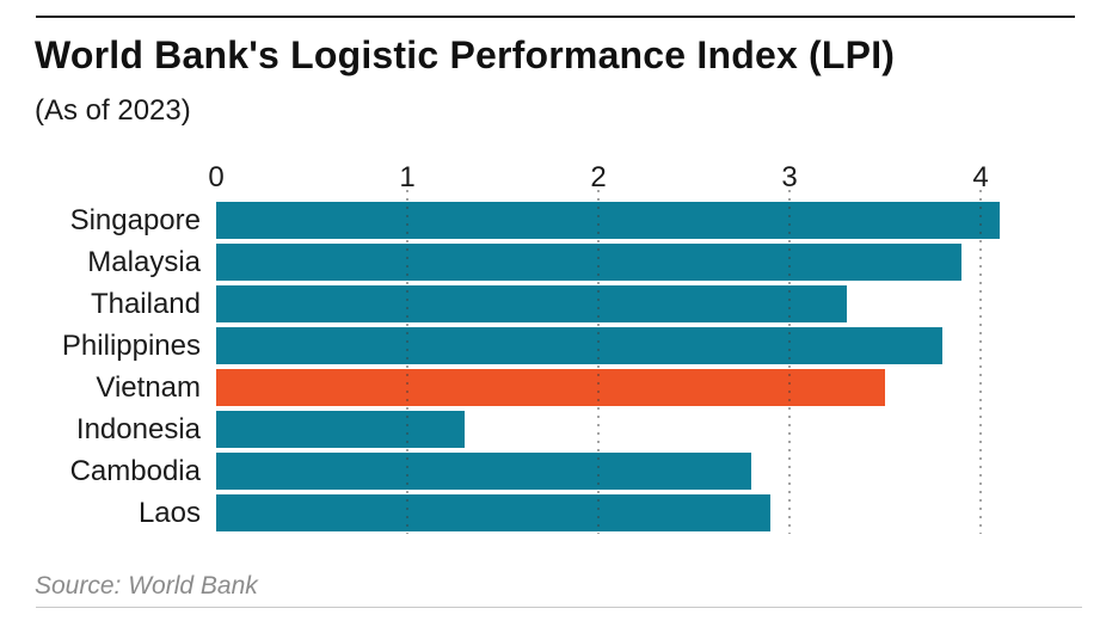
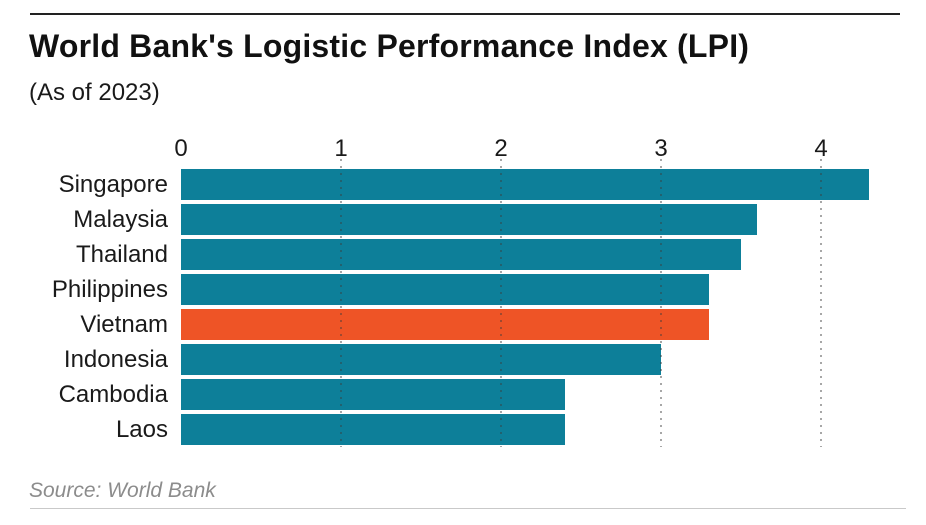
Singapore: 4.1 -> 4.3
Malaysia: 3.9 -> 3.6
Thailand: 3.3 -> 3.5
Philippines: 3.8 -> 3.3
Vietnam: 3.5 -> 3.3
Indonesia: 1.3 -> 3.0
Cambodia: 2.8 -> 2.4
Laos: 2.9 -> 2.4
